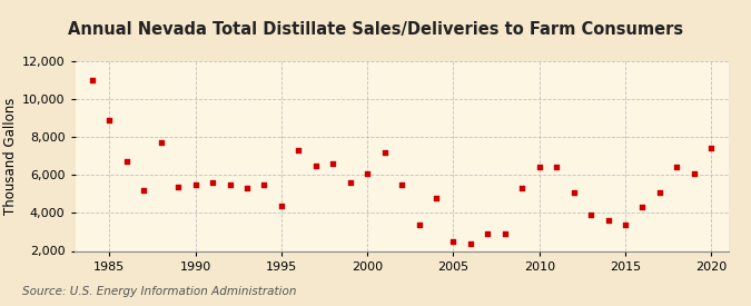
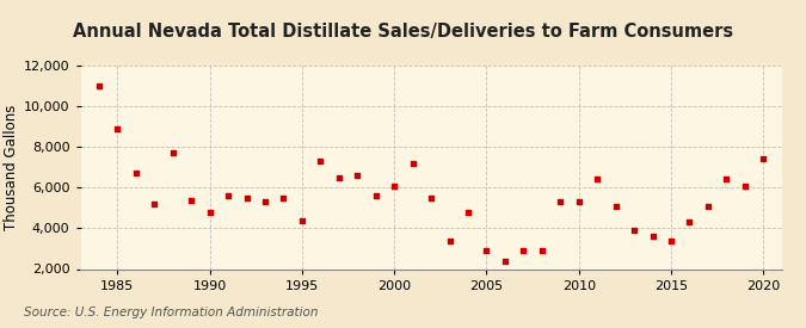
1990: 5,500 -> 4,800
2005: 2,500 -> 2,900
2010: 6,400 -> 5,300
